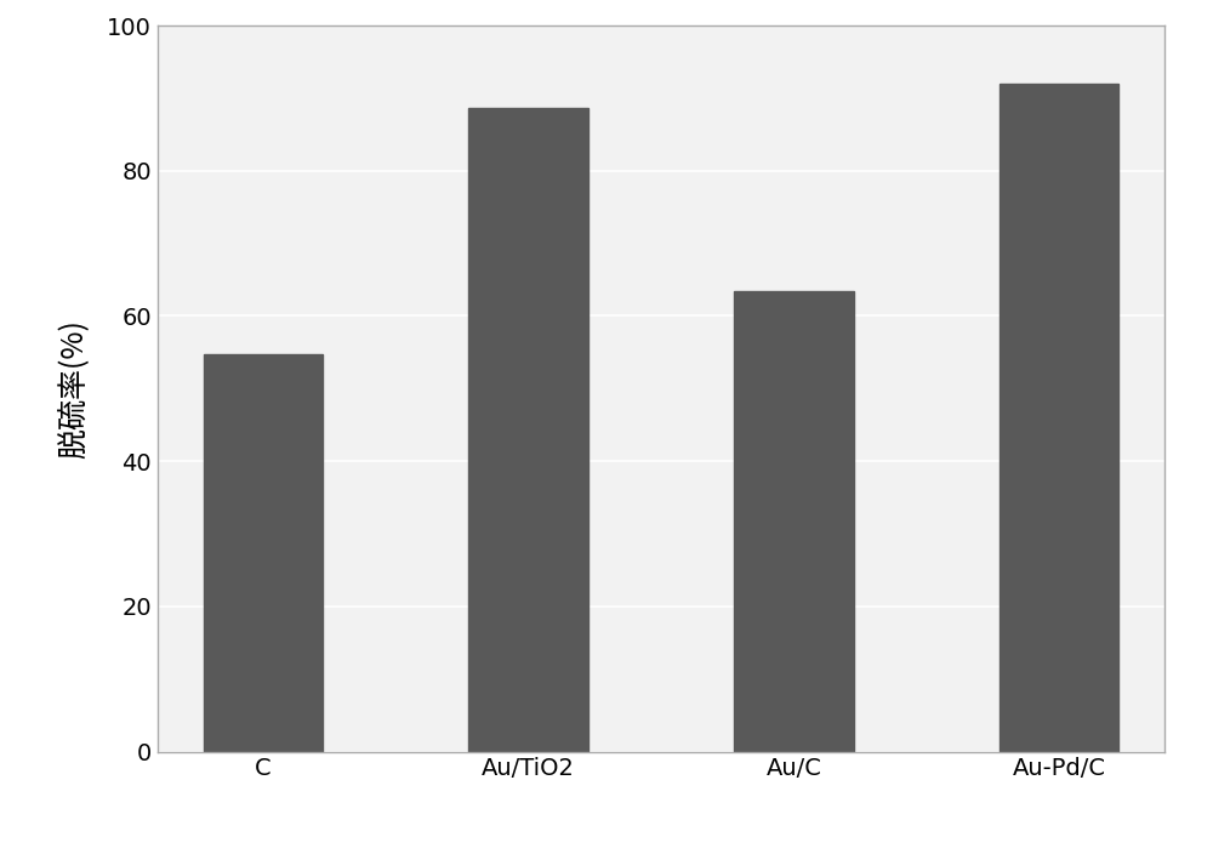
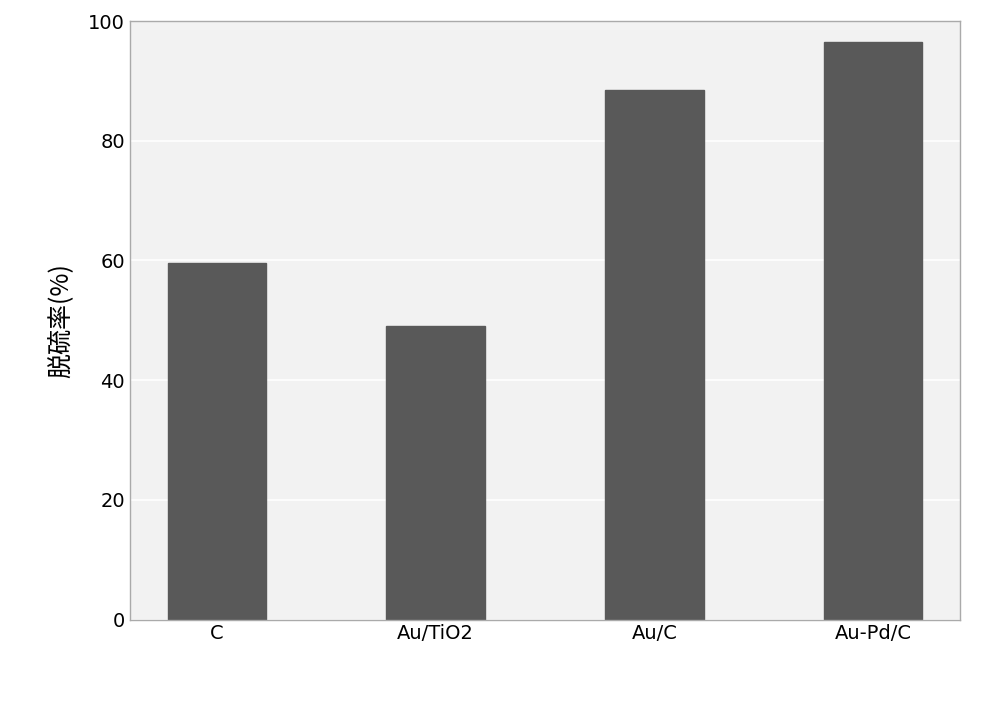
C: 54.8 -> 59.5
Au/TiO2: 88.6 -> 49.0
Au/C: 63.4 -> 88.5
Au-Pd/C: 92.0 -> 96.5
